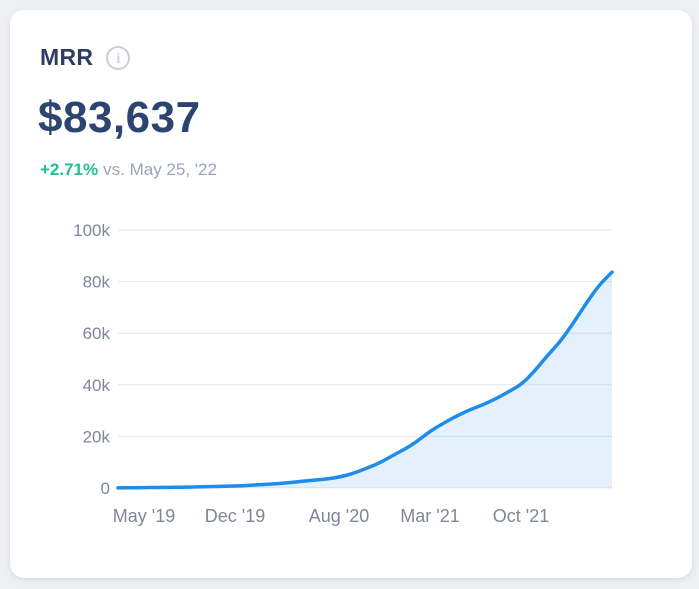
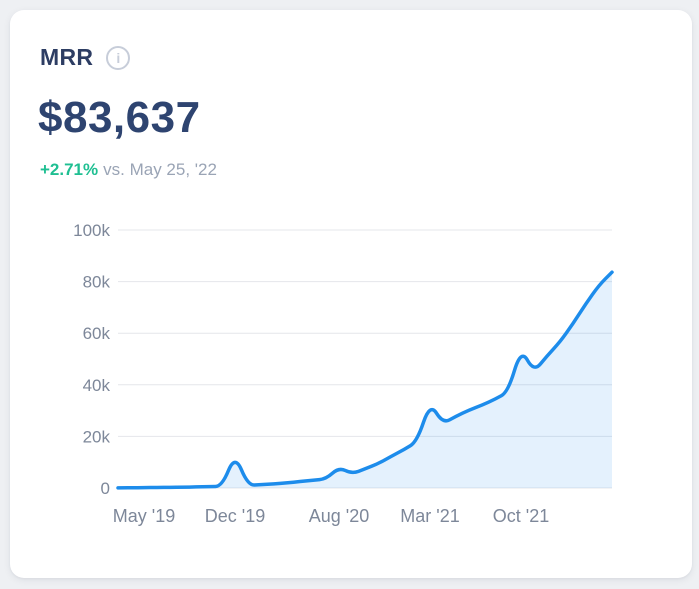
Dec '19: 1k -> 13k
Aug '20: 4k -> 8k
Mar '21: 22k -> 33k
Oct '21: 40k -> 54k
